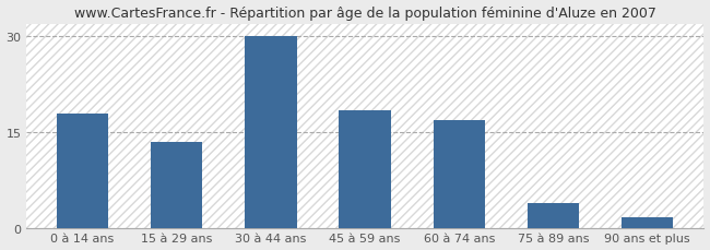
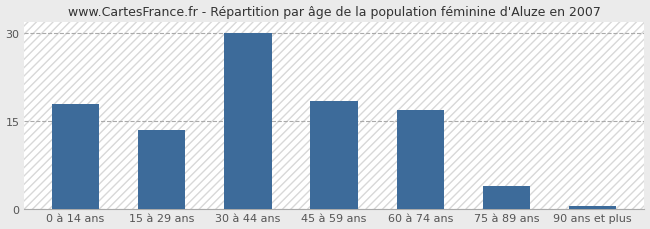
90 ans et plus: 1.8 -> 0.5
